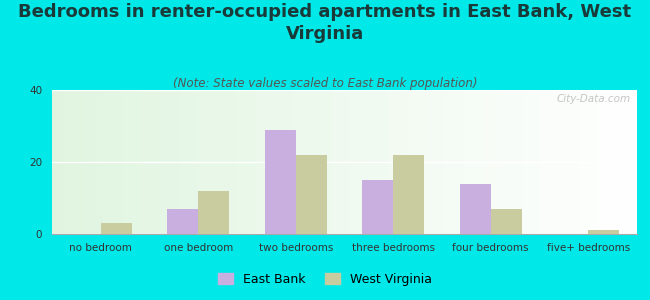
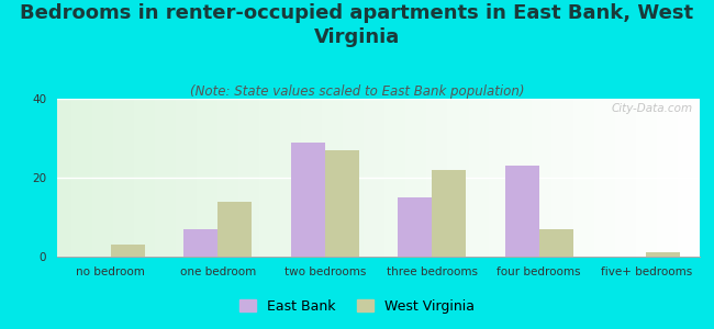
West Virginia/one bedroom: 12 -> 14
West Virginia/two bedrooms: 22 -> 27
East Bank/four bedrooms: 14 -> 23
